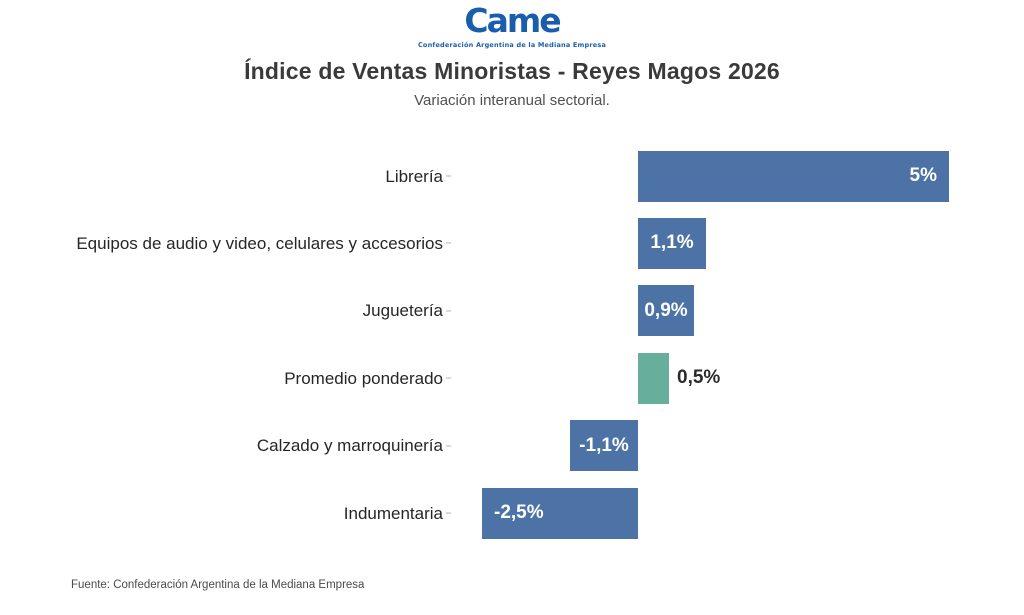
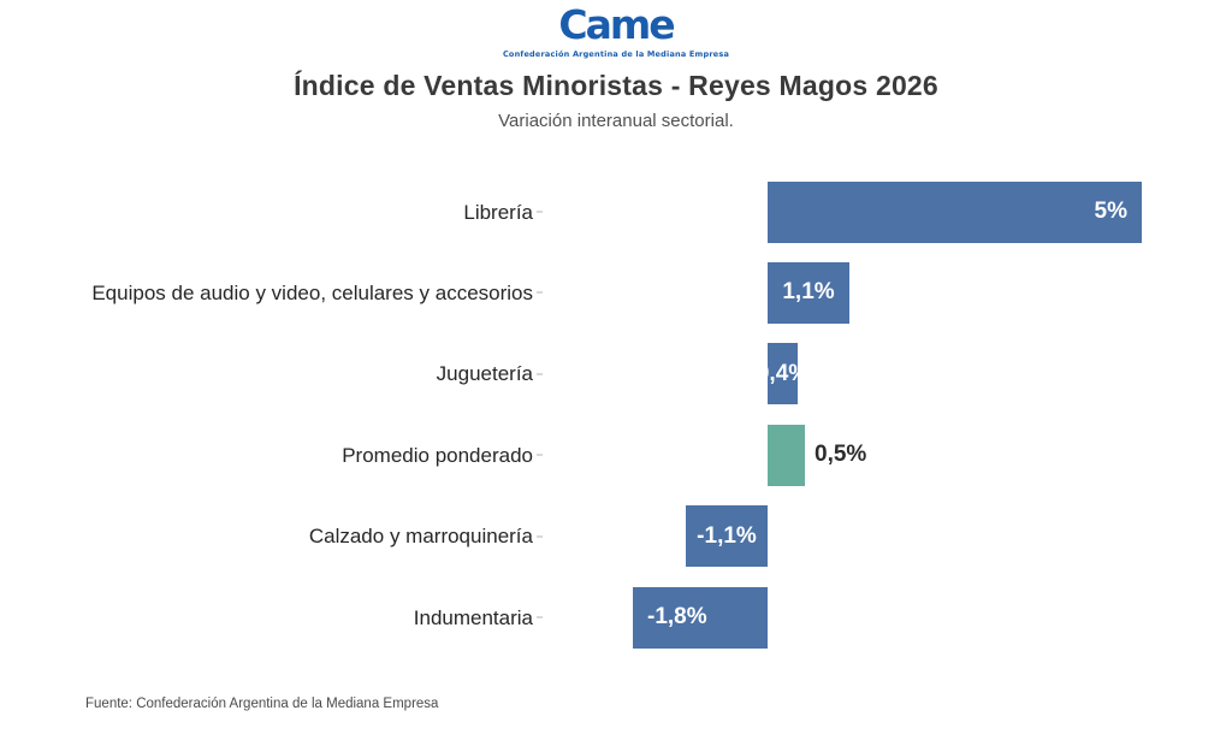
Juguetería: 0,9% -> 0,4%
Indumentaria: -2,5% -> -1,8%
